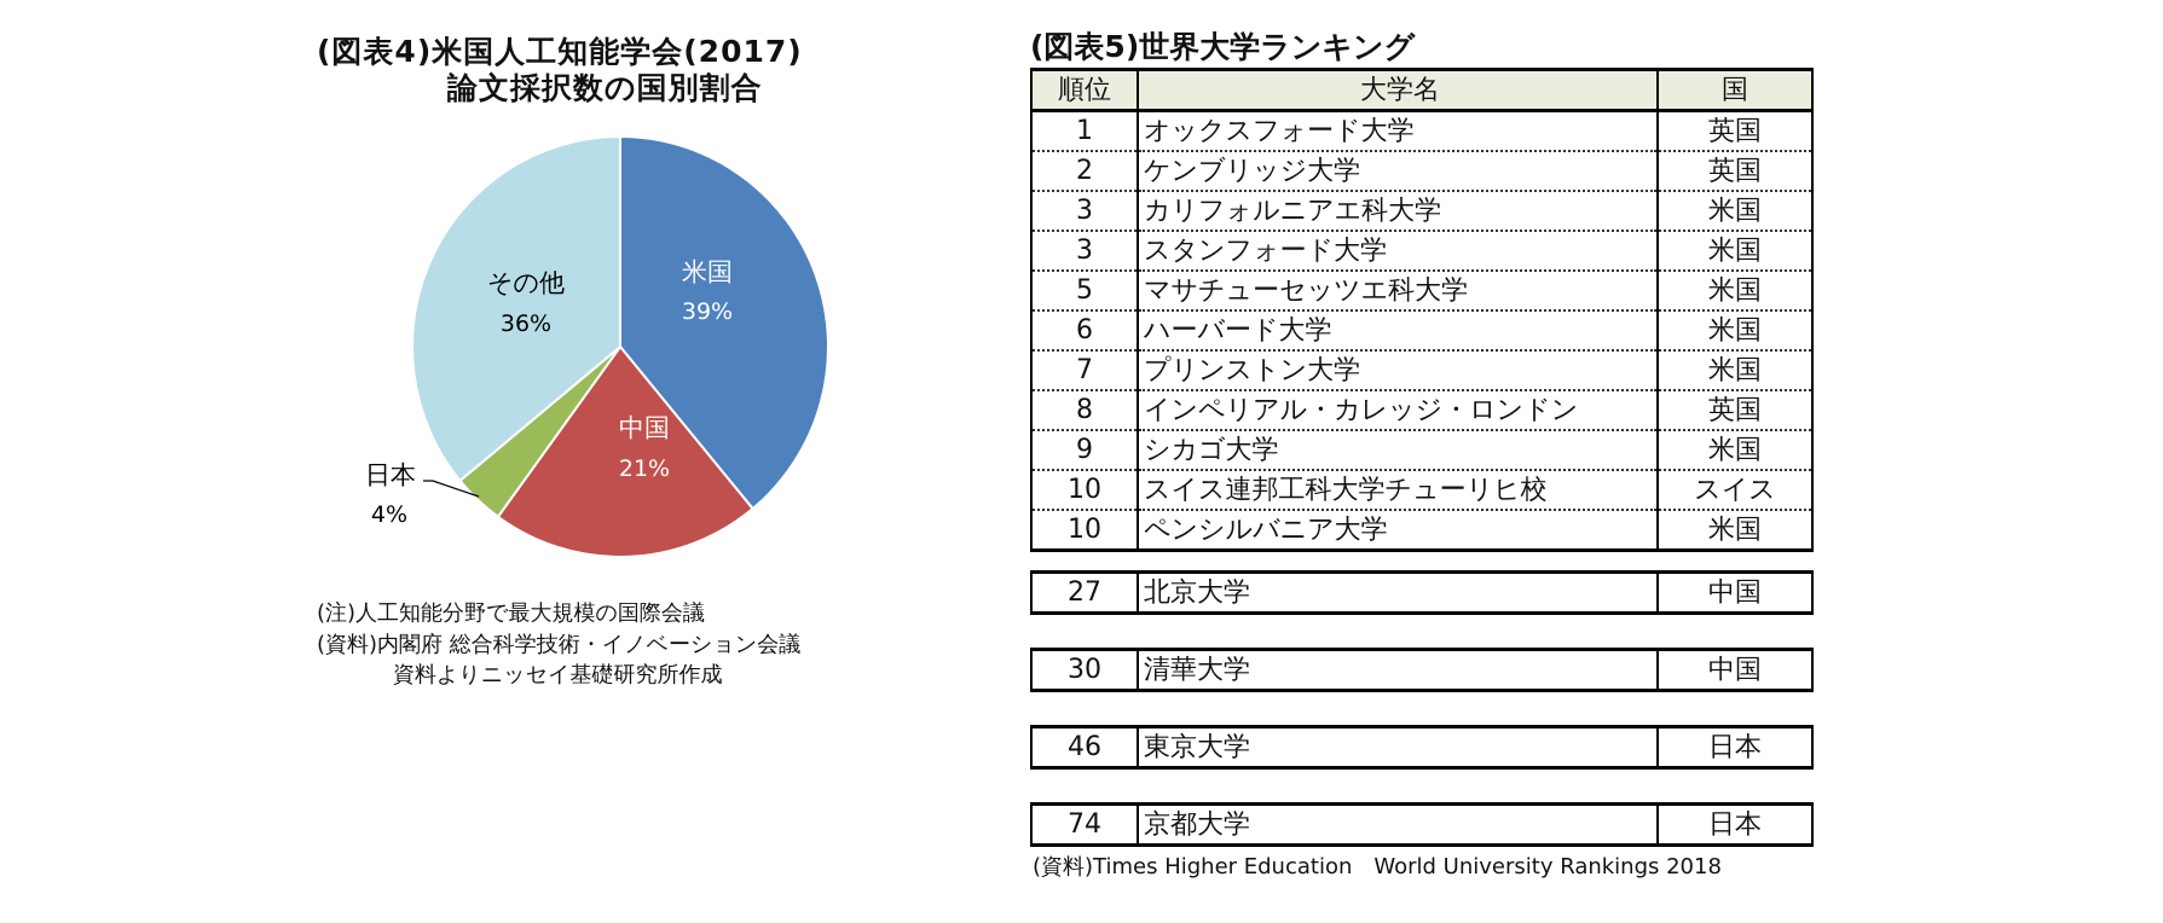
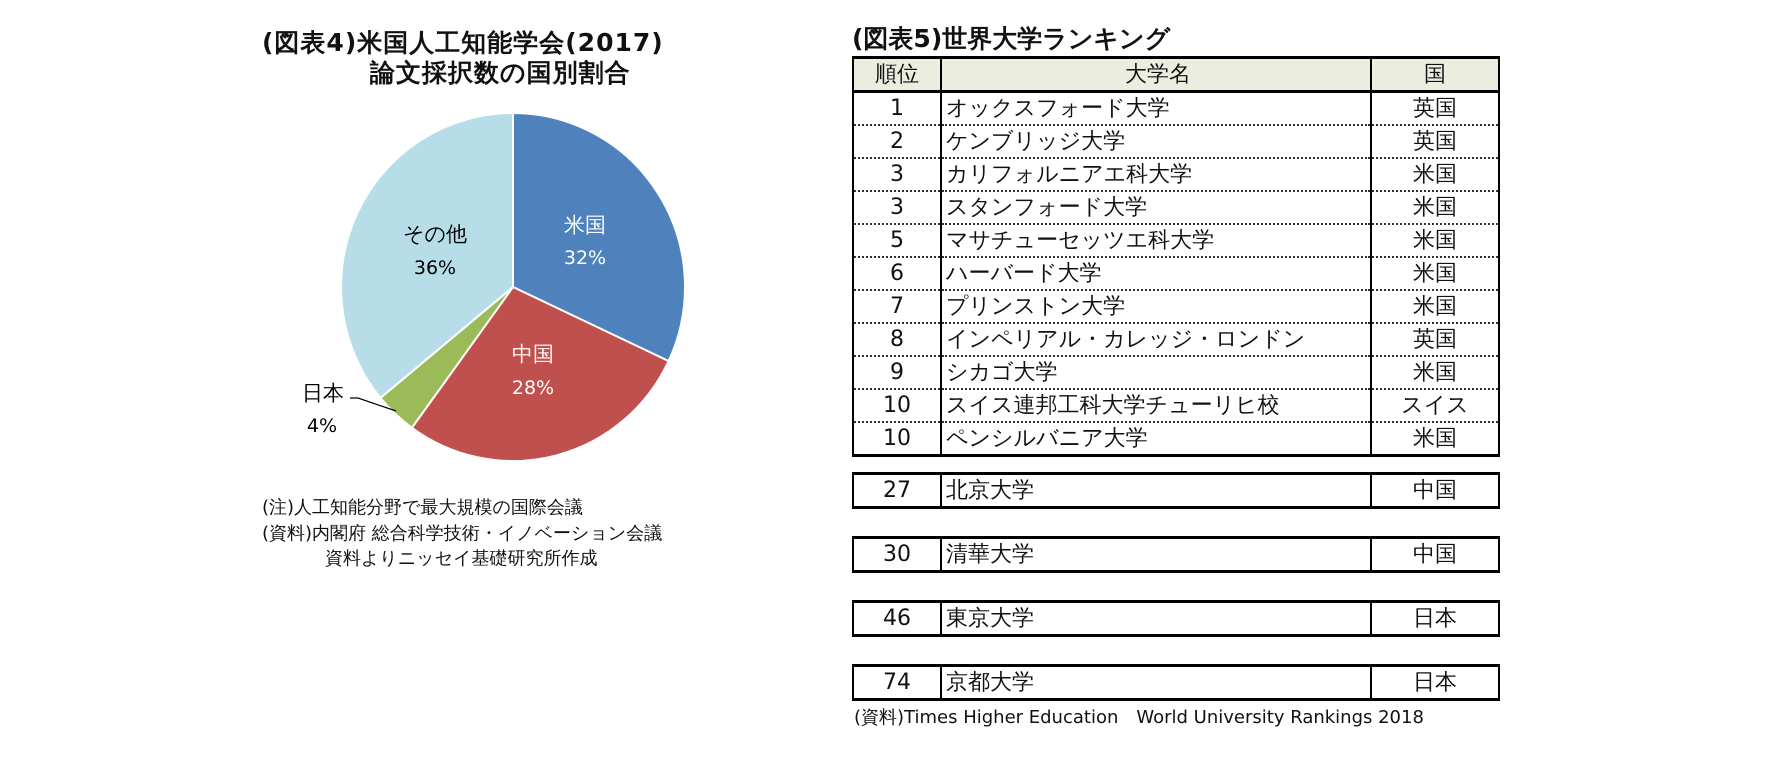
米国: 39% -> 32%
中国: 21% -> 28%
